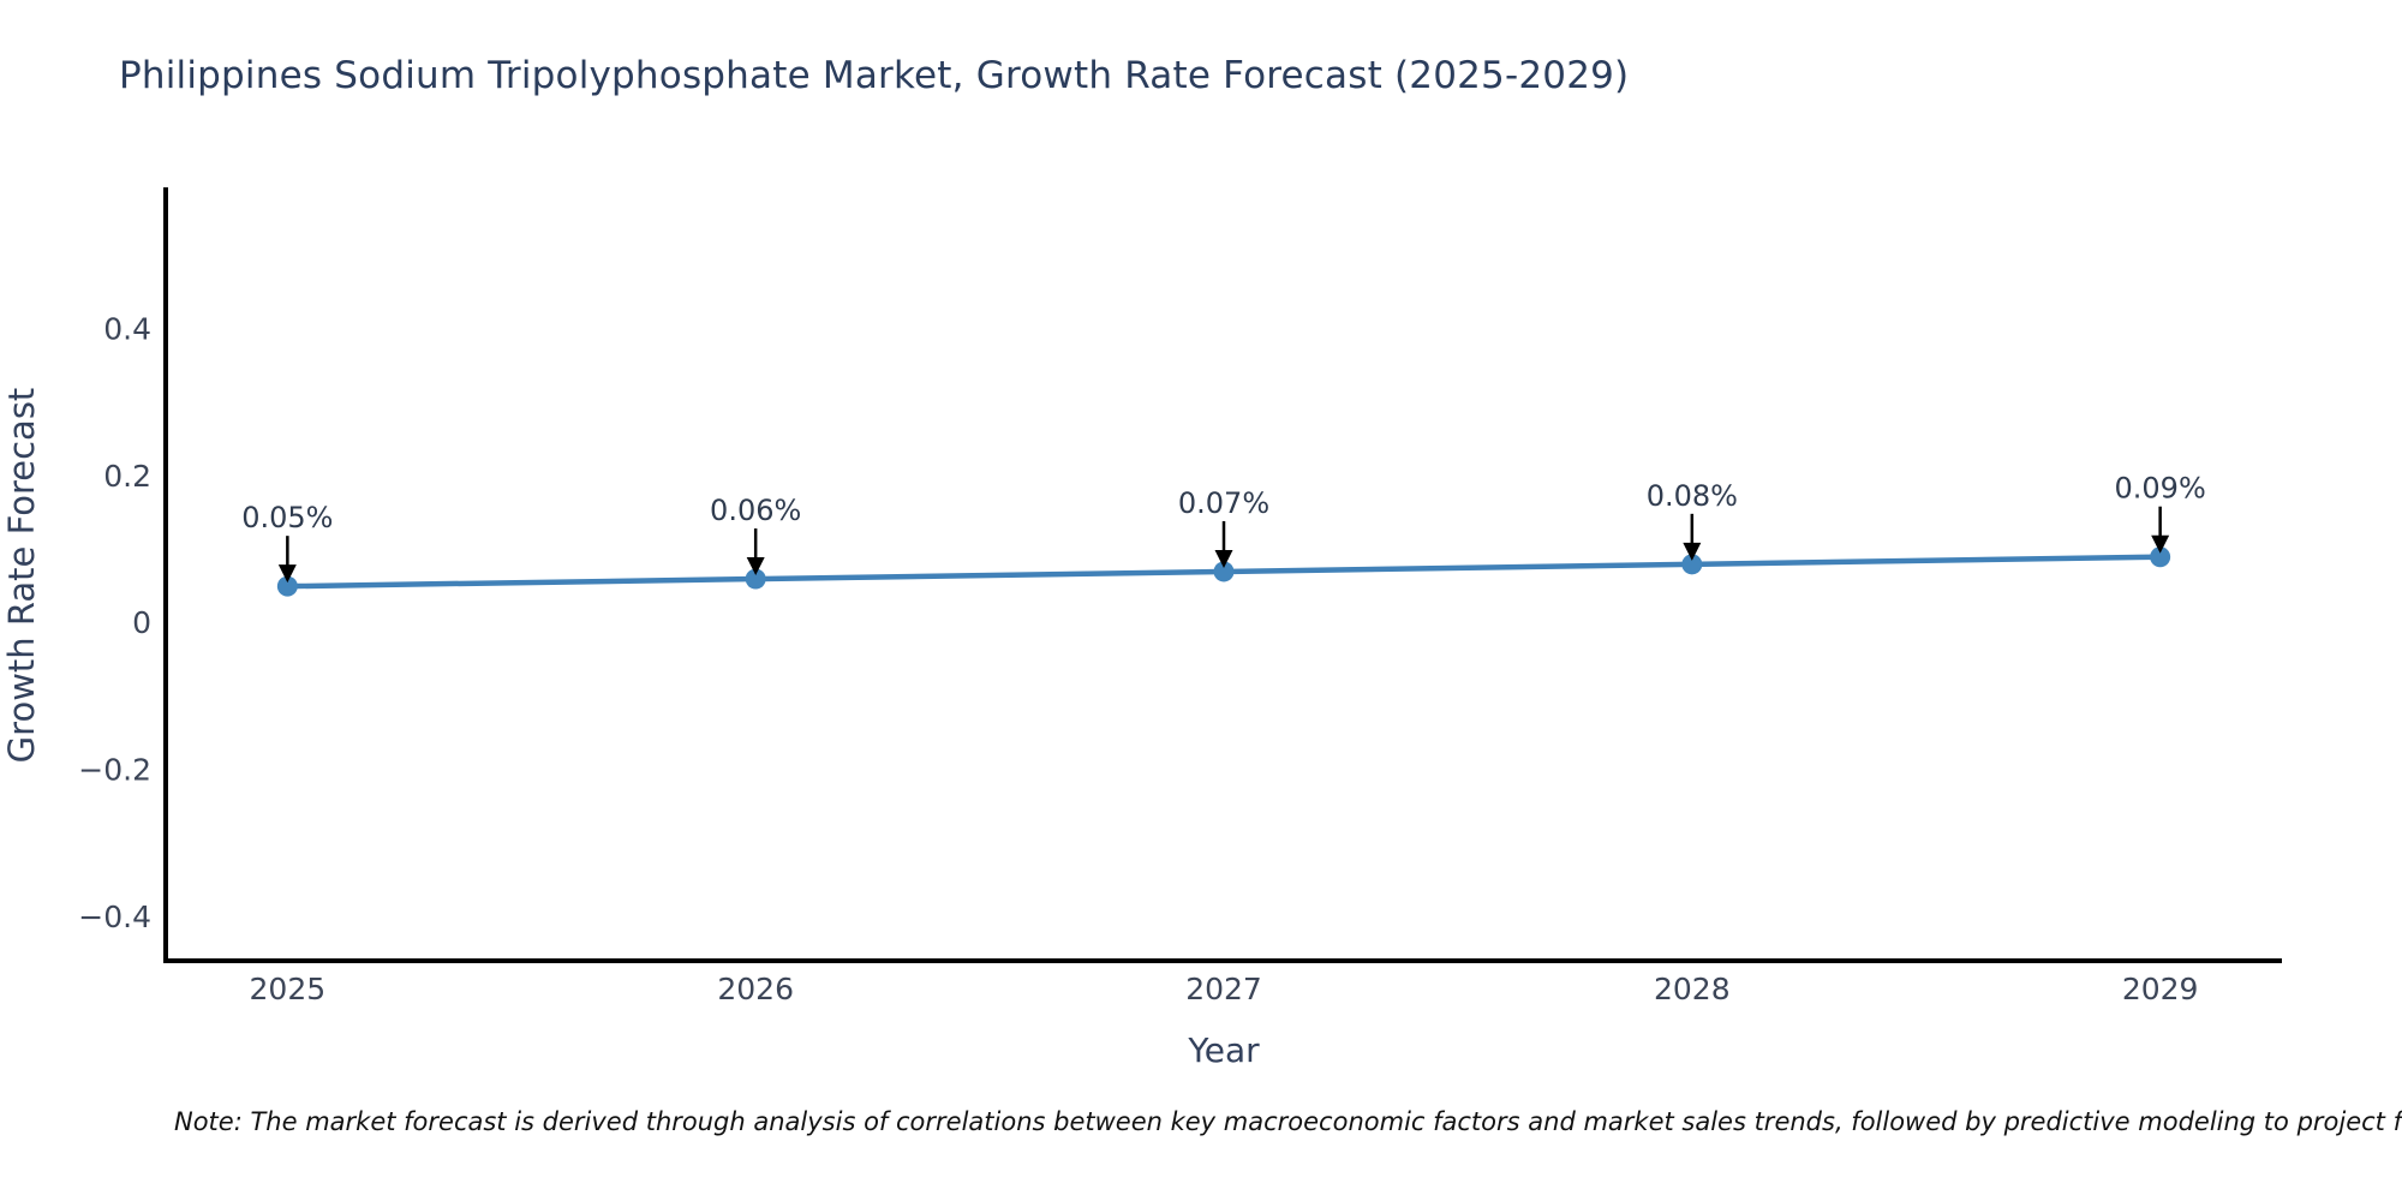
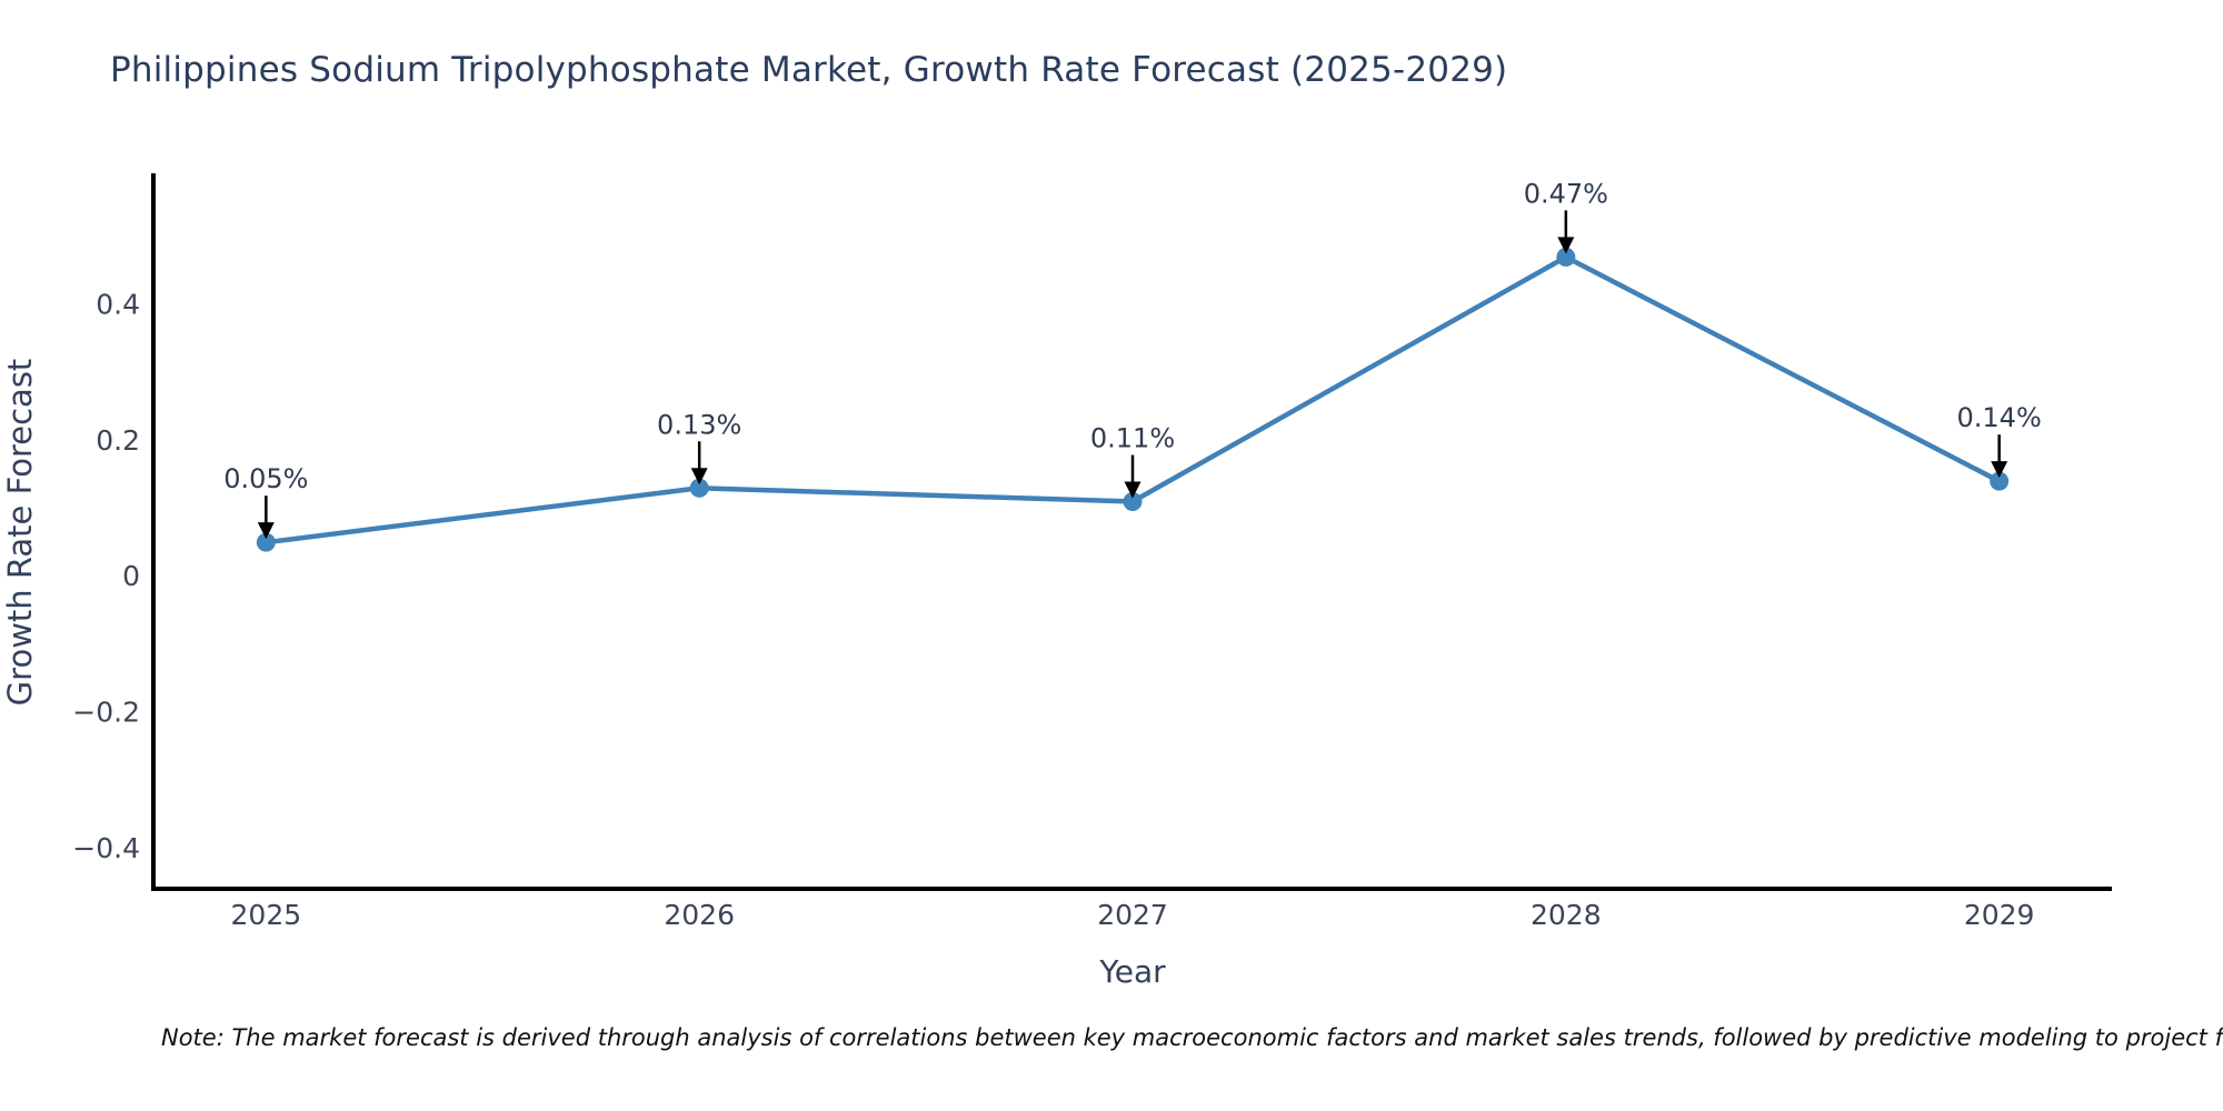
2026: 0.06% -> 0.13%
2027: 0.07% -> 0.11%
2028: 0.08% -> 0.47%
2029: 0.09% -> 0.14%
